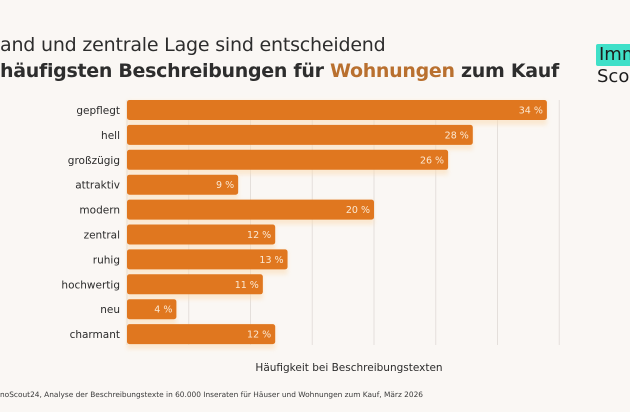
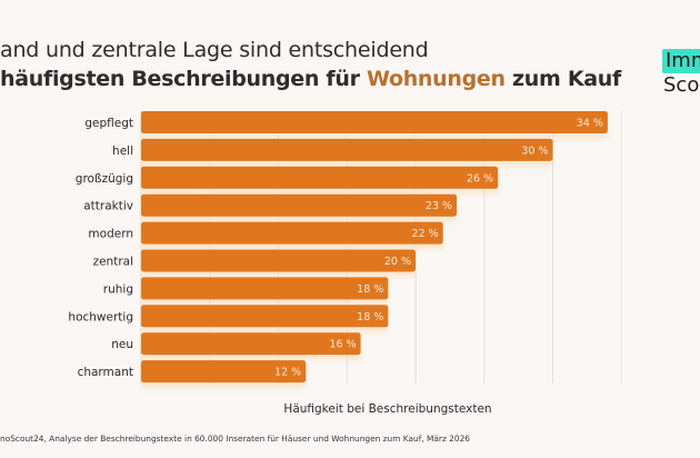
hell: 28 -> 30
attraktiv: 9 -> 23
modern: 20 -> 22
zentral: 12 -> 20
ruhig: 13 -> 18
hochwertig: 11 -> 18
neu: 4 -> 16
